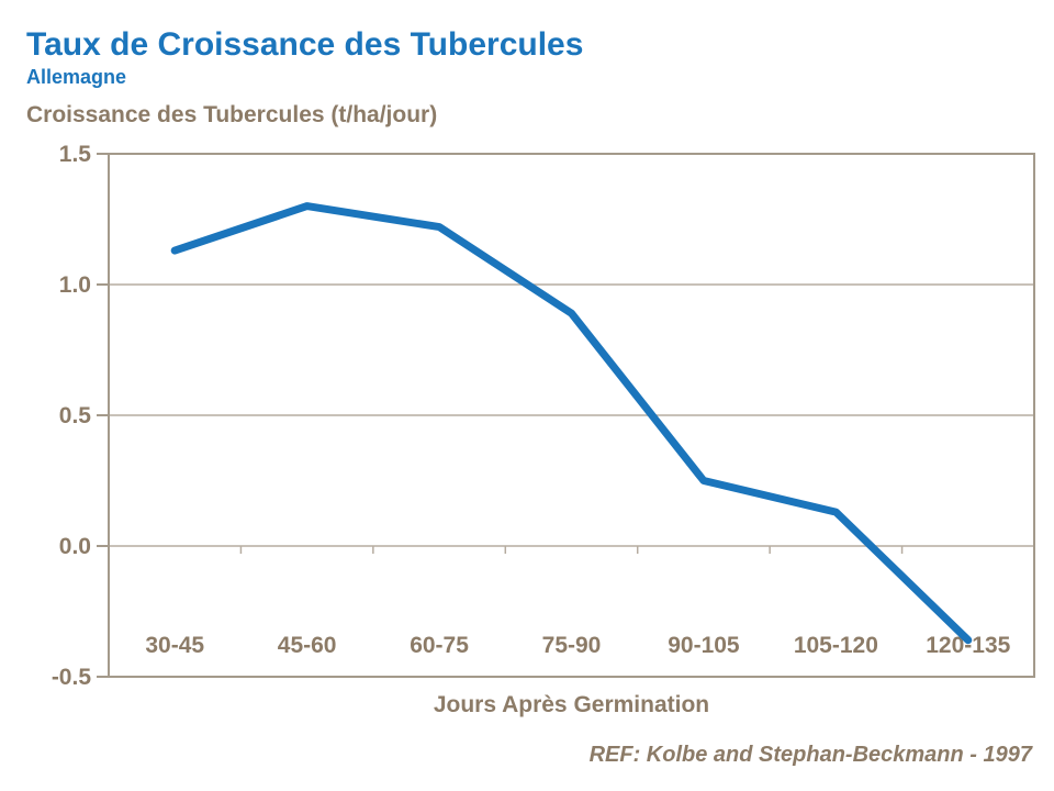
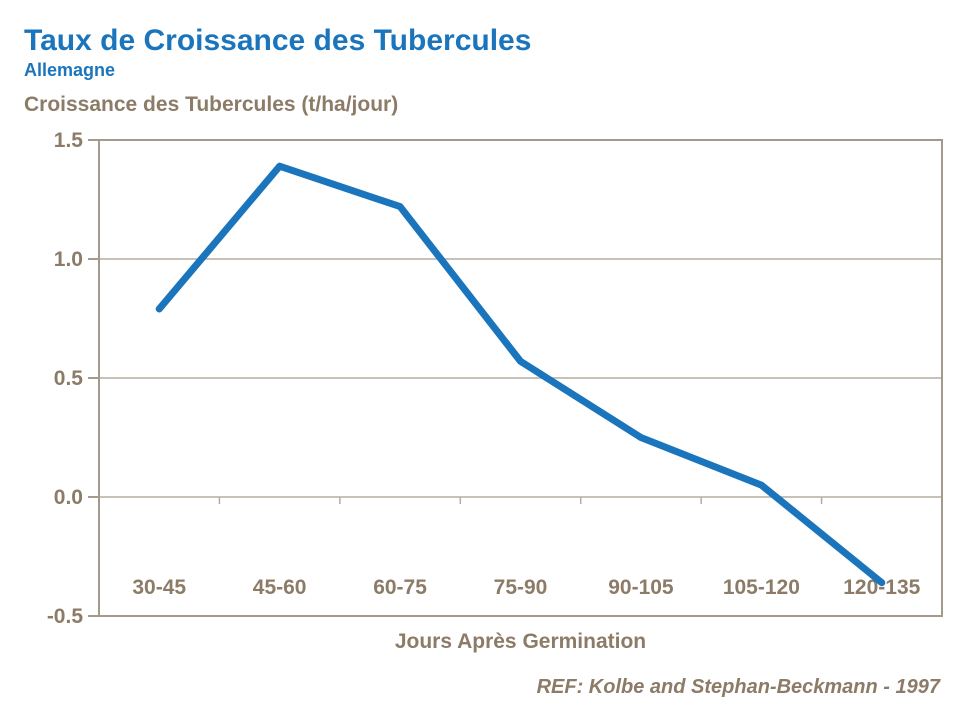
30-45: 1.13 -> 0.79
45-60: 1.30 -> 1.39
75-90: 0.89 -> 0.57
105-120: 0.13 -> 0.05
